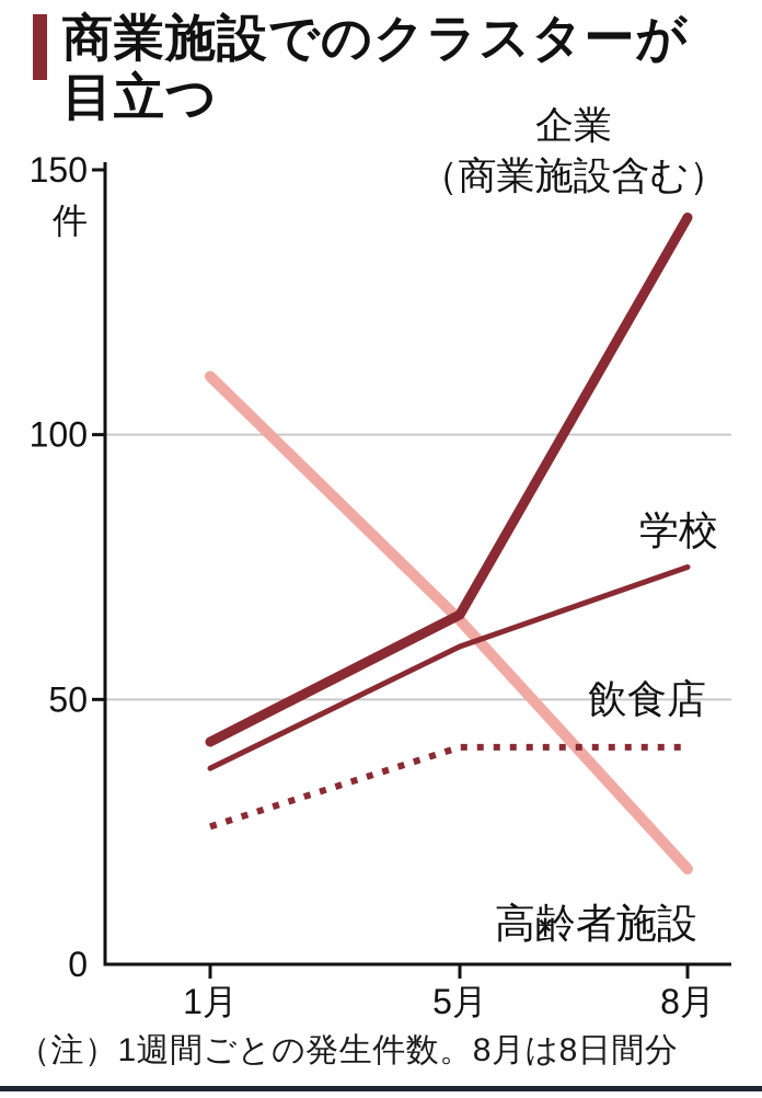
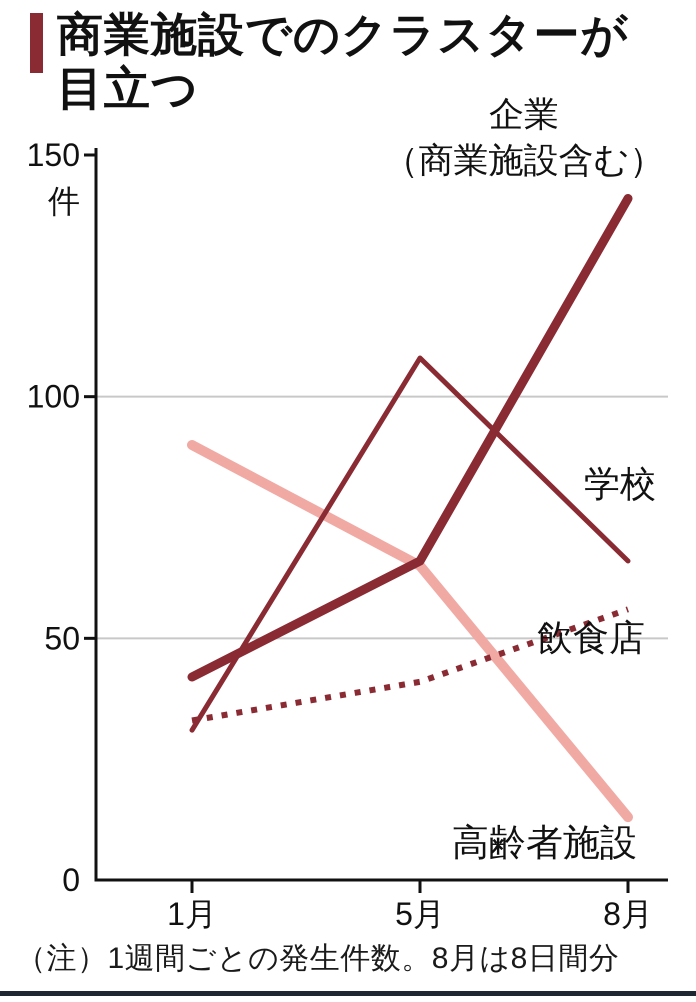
学校/1月: 37 -> 31
飲食店/1月: 26 -> 33
高齢者施設/1月: 111 -> 90
学校/5月: 60 -> 108
学校/8月: 75 -> 66
飲食店/8月: 41 -> 56
高齢者施設/8月: 18 -> 13
